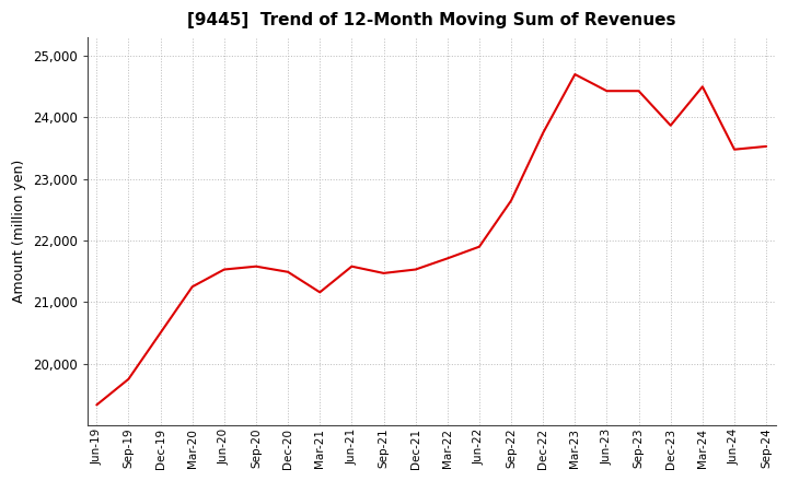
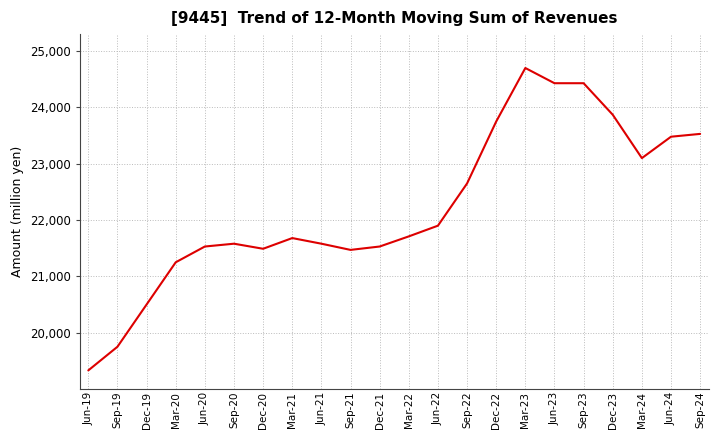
Mar-21: 21,160 -> 21,680
Mar-24: 24,500 -> 23,100
